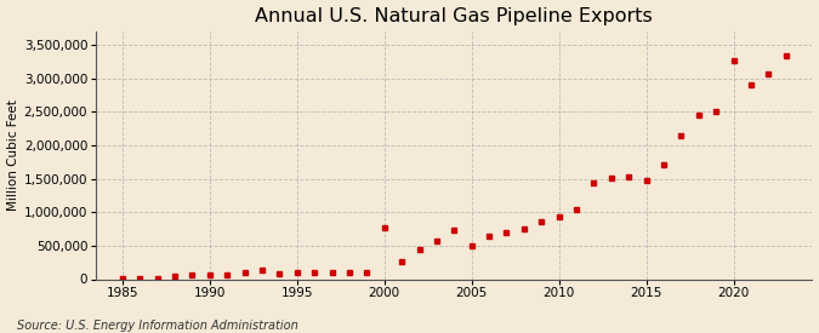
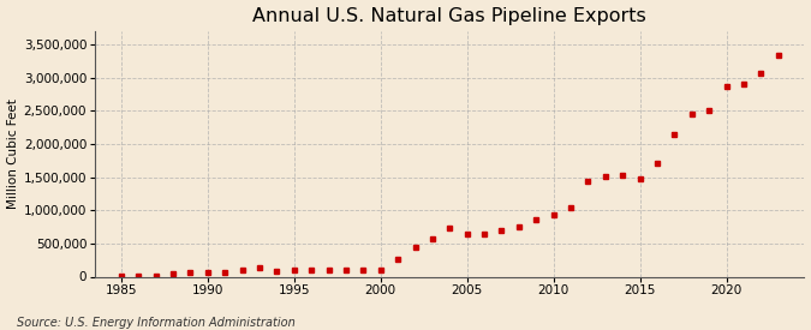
2000: 760,000 -> 110,000
2005: 500,000 -> 640,000
2020: 3,260,000 -> 2,870,000
